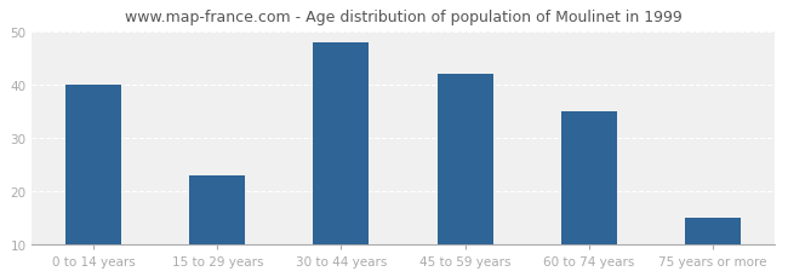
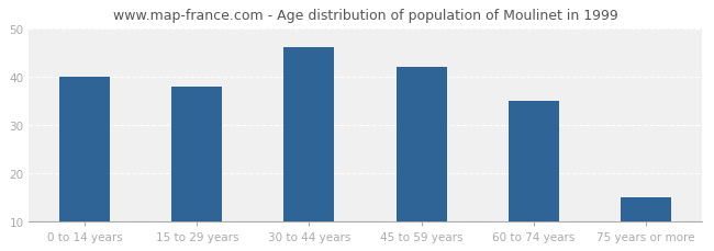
15 to 29 years: 23 -> 38
30 to 44 years: 48 -> 46
